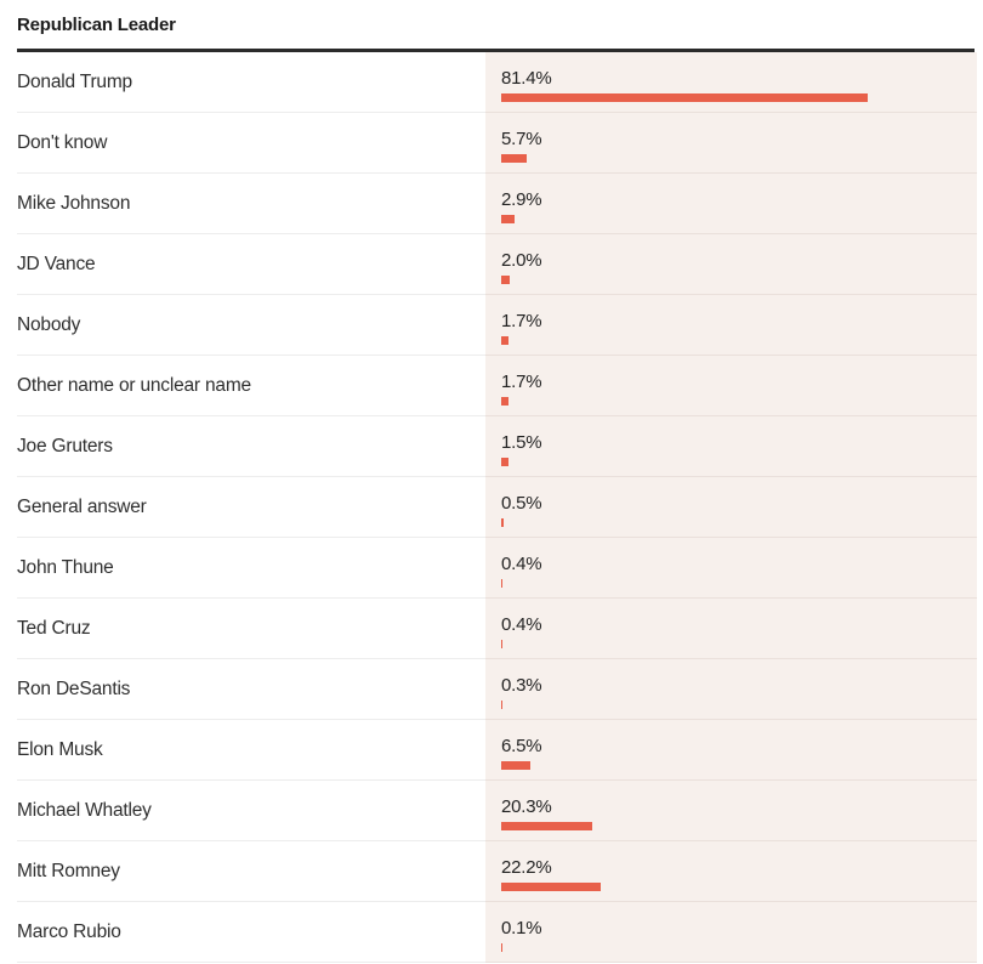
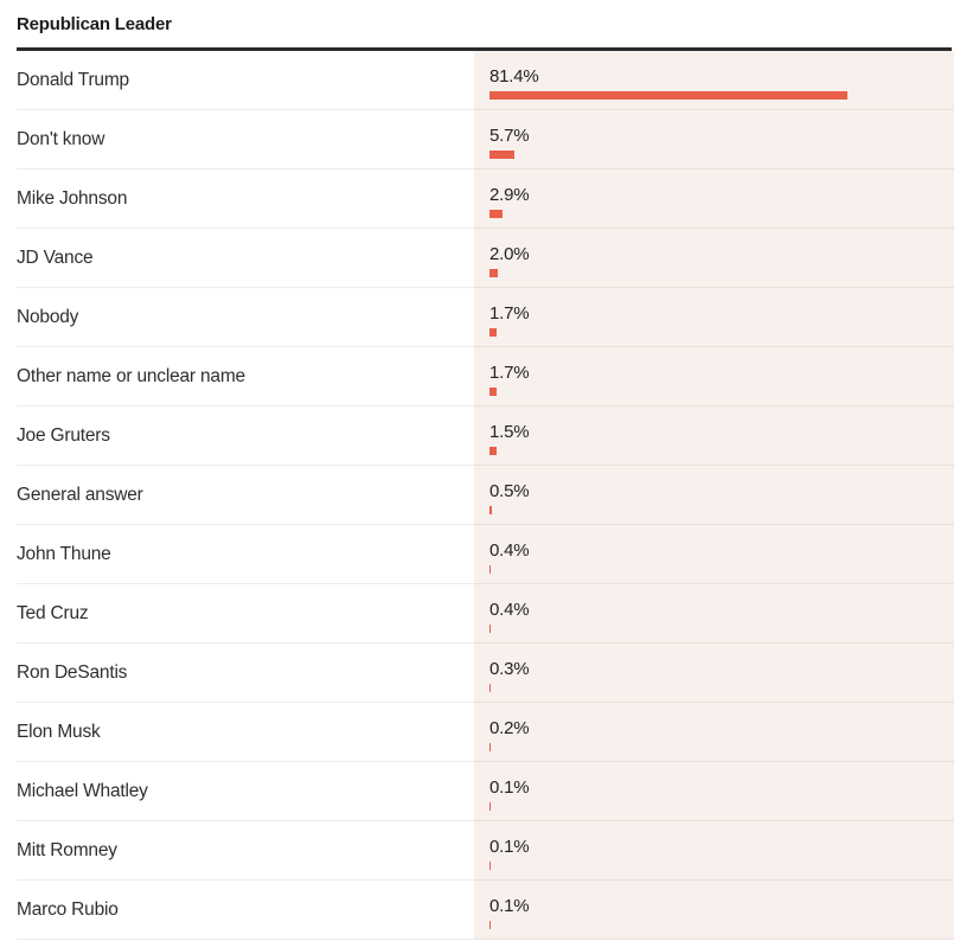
Elon Musk: 6.5% -> 0.2%
Michael Whatley: 20.3% -> 0.1%
Mitt Romney: 22.2% -> 0.1%
